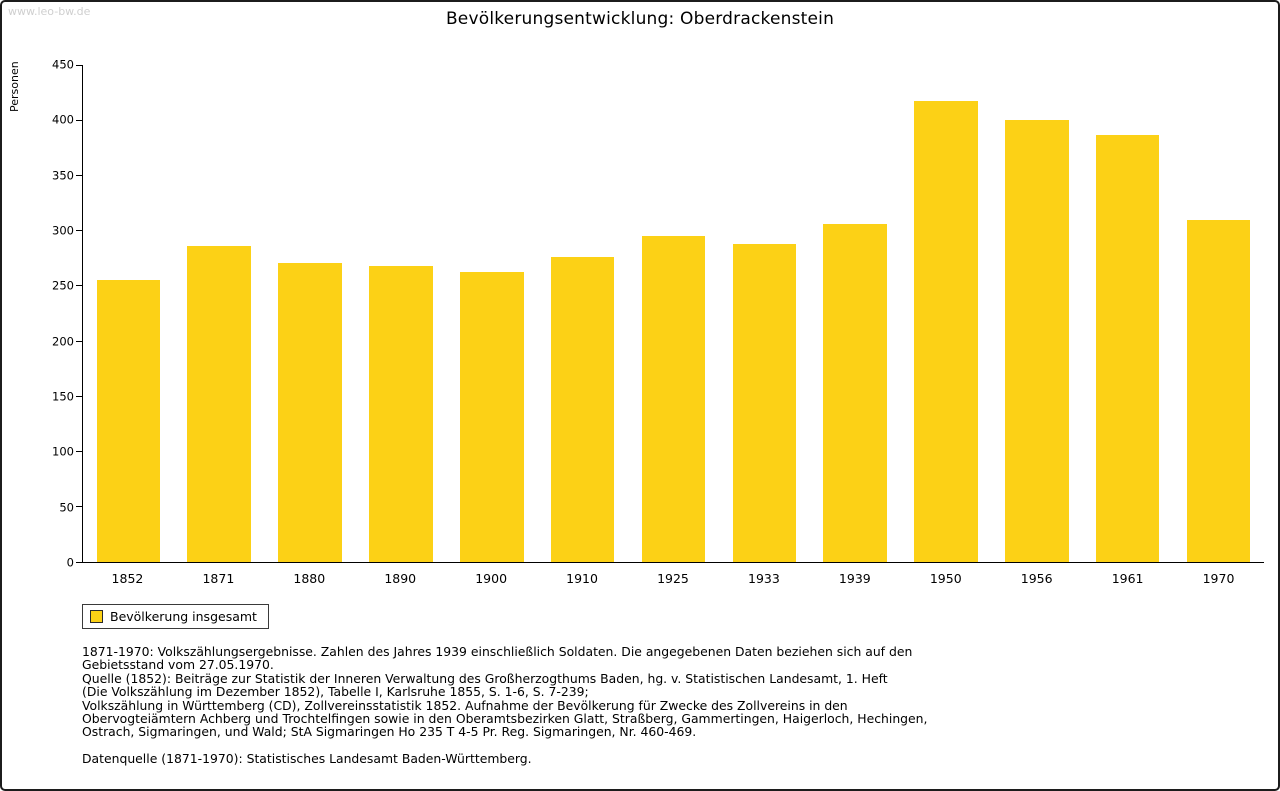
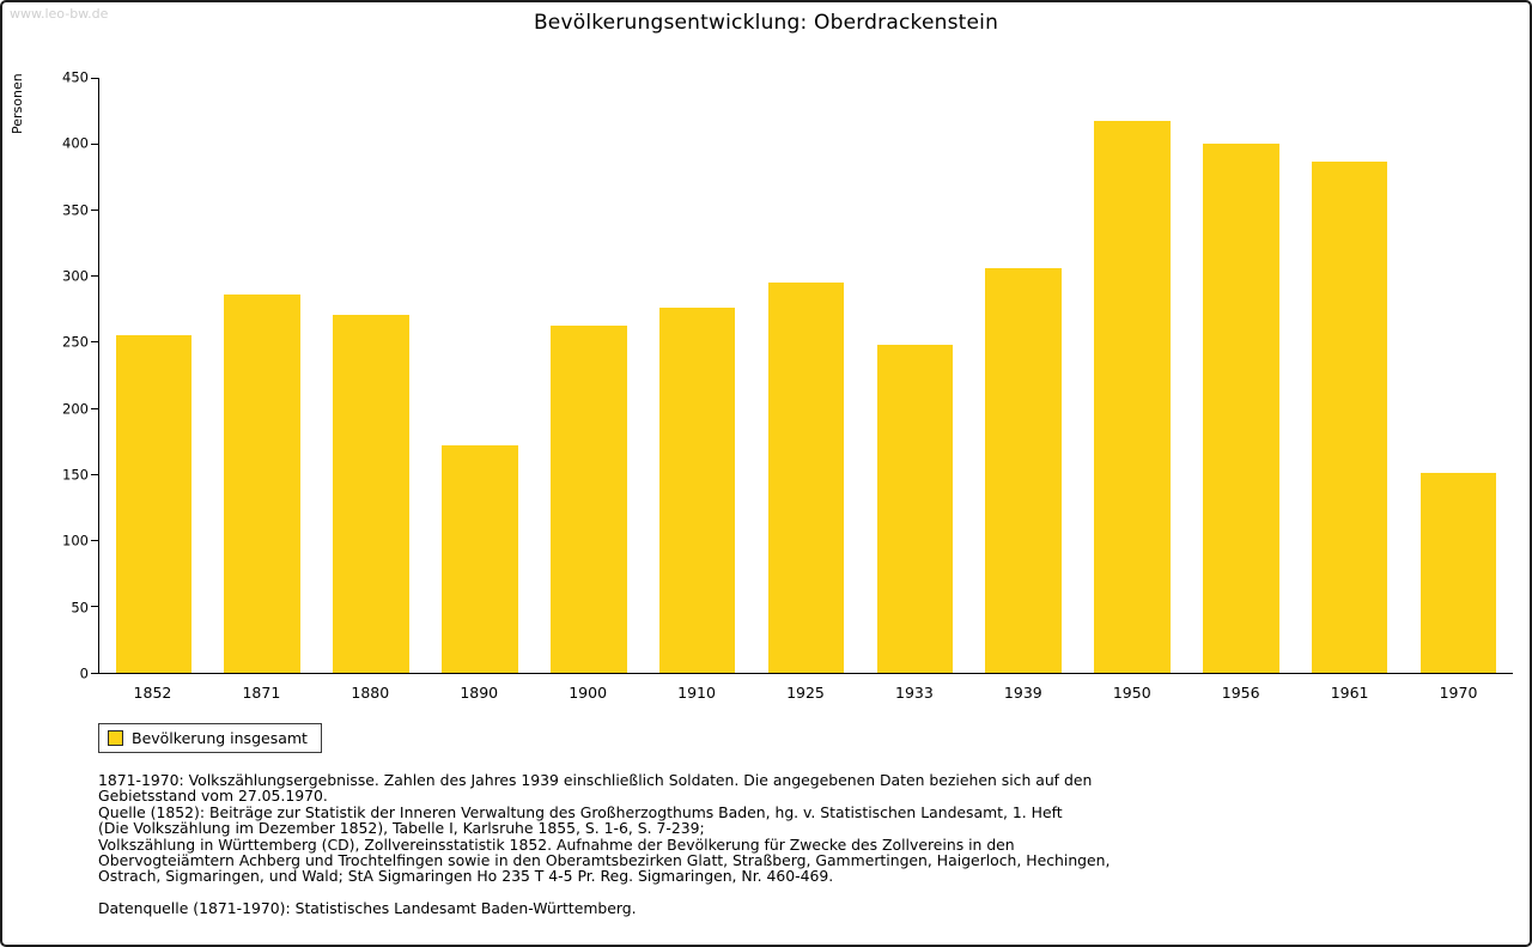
1890: 268 -> 172
1933: 288 -> 248
1970: 310 -> 151
